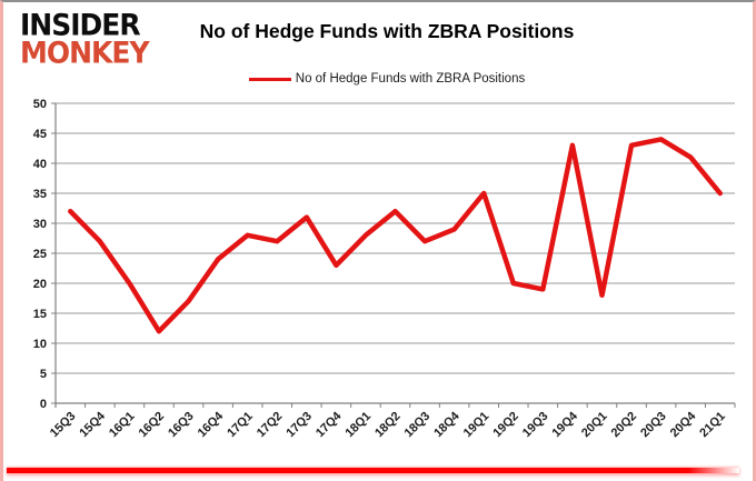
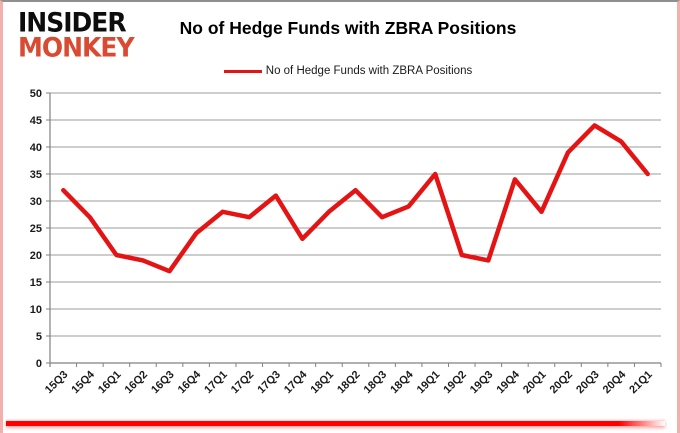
16Q2: 12 -> 19
19Q4: 43 -> 34
20Q1: 18 -> 28
20Q2: 43 -> 39
